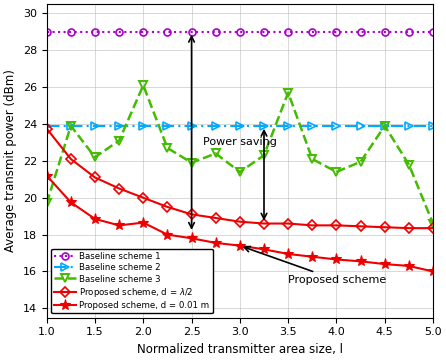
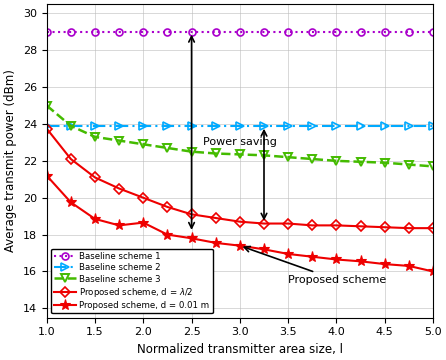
Baseline scheme 3/1.0: 19.7 -> 25.0
Baseline scheme 3/1.5: 22.2 -> 23.3
Baseline scheme 3/2.0: 26.1 -> 22.9
Baseline scheme 3/2.5: 21.9 -> 22.5
Baseline scheme 3/3.0: 21.4 -> 22.4
Baseline scheme 3/3.5: 25.7 -> 22.2
Baseline scheme 3/4.0: 21.4 -> 22.0
Baseline scheme 3/4.5: 23.9 -> 21.9
Baseline scheme 3/5.0: 18.6 -> 21.7
